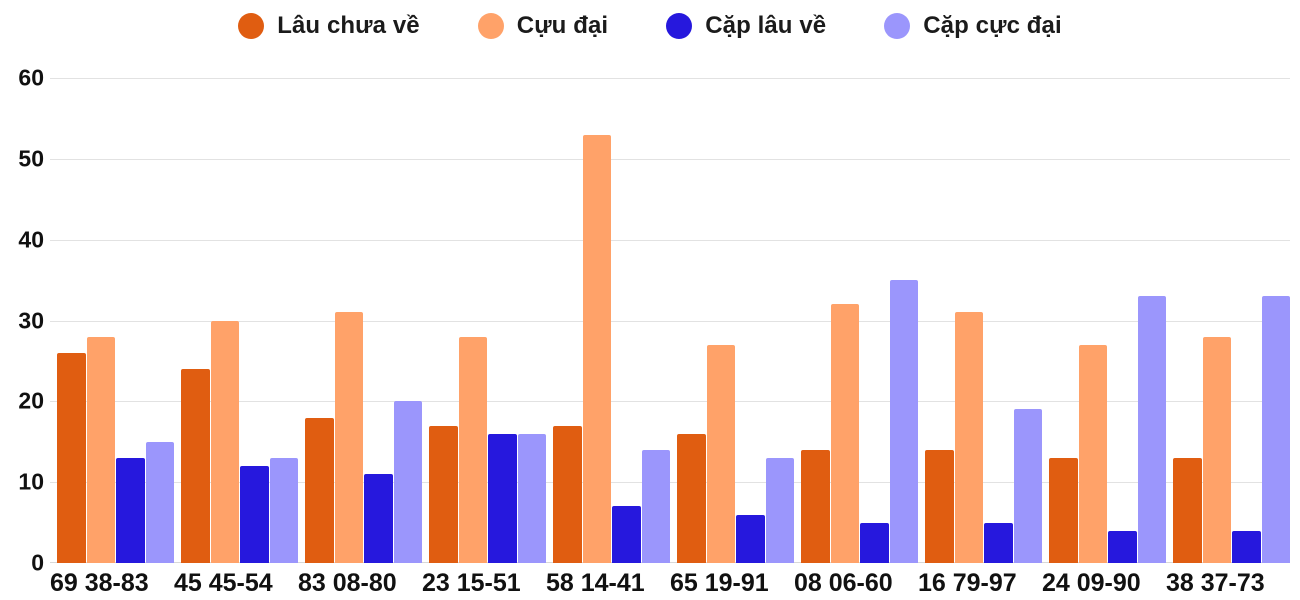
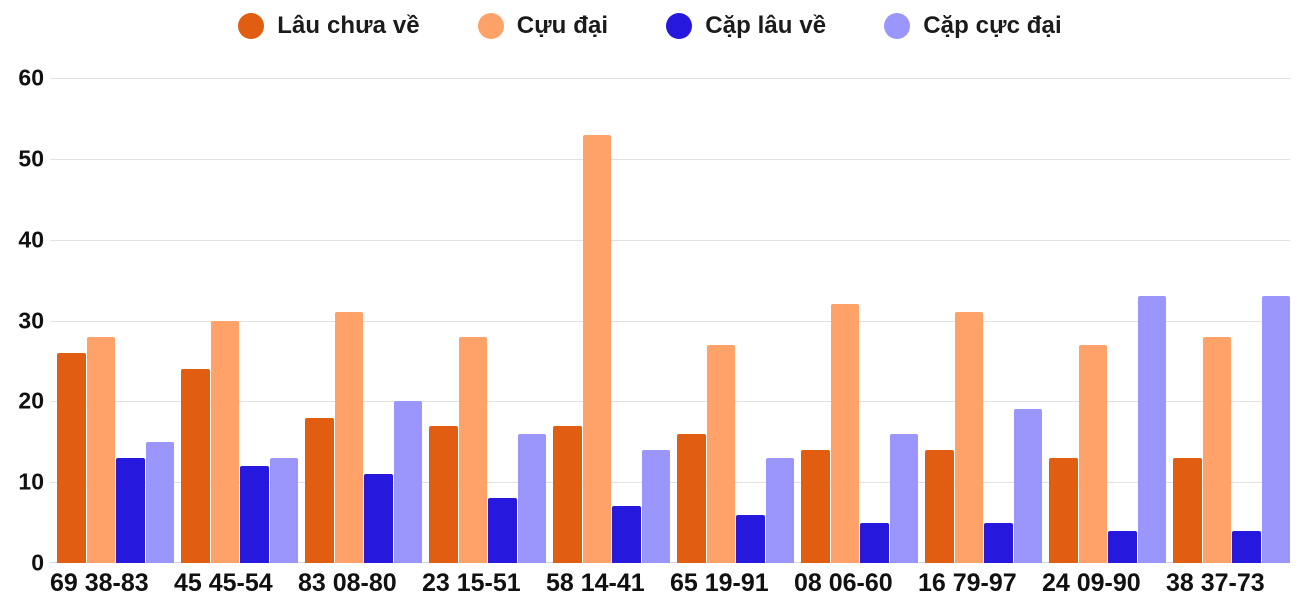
Cặp lâu về/23 15-51: 16 -> 8
Cặp cực đại/08 06-60: 35 -> 16
